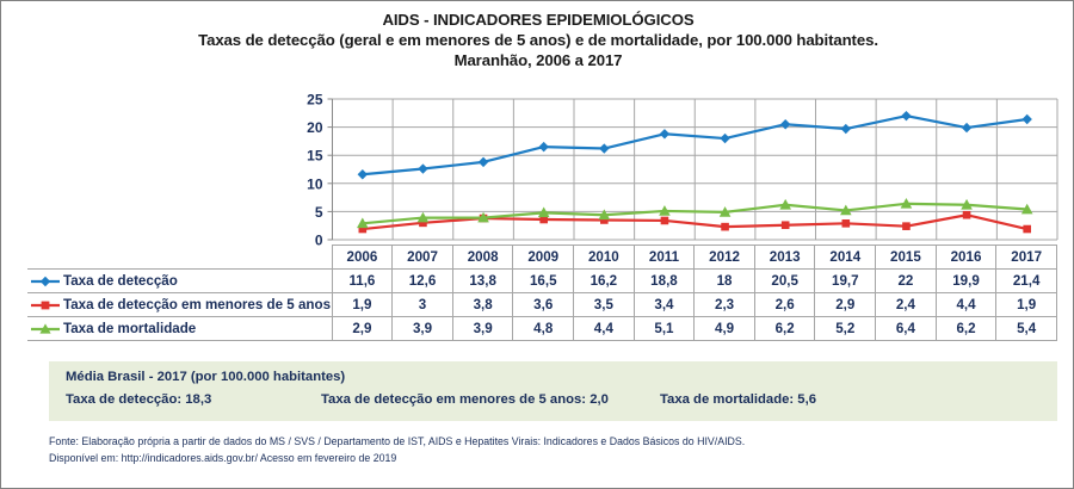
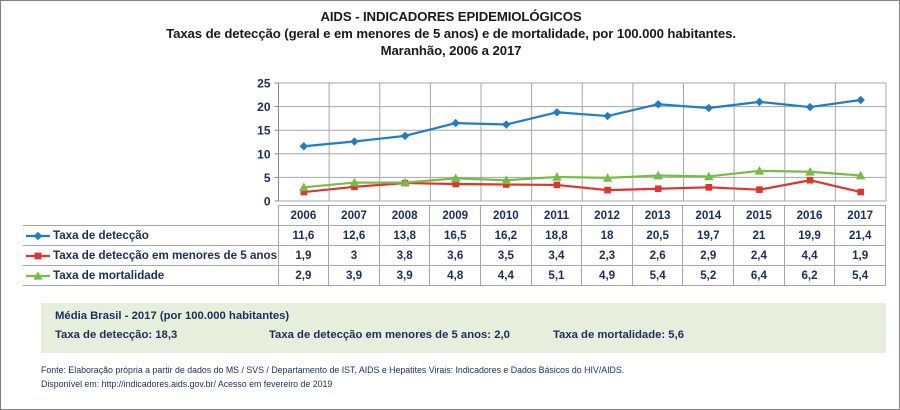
Taxa de mortalidade/2013: 6,2 -> 5,4
Taxa de detecção/2015: 22 -> 21
